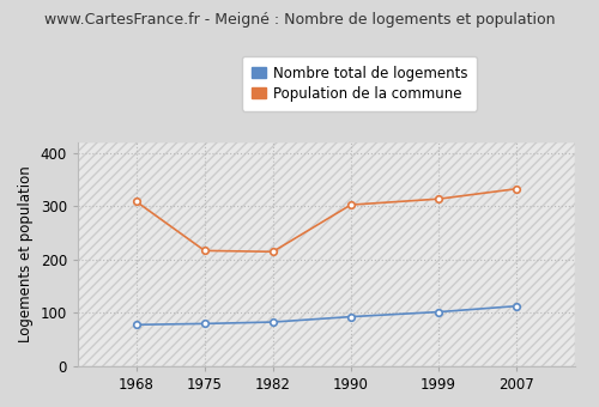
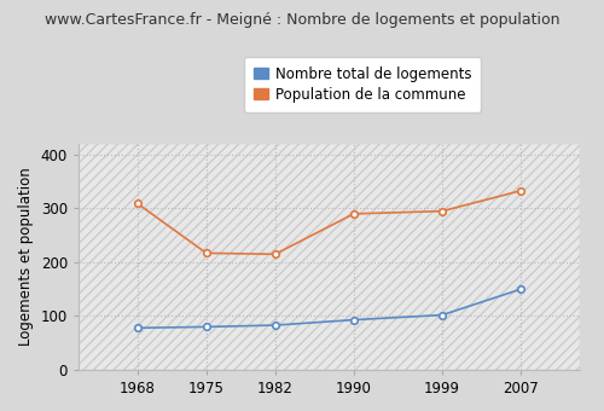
Population de la commune/1990: 303 -> 290
Population de la commune/1999: 314 -> 295
Nombre total de logements/2007: 113 -> 150
